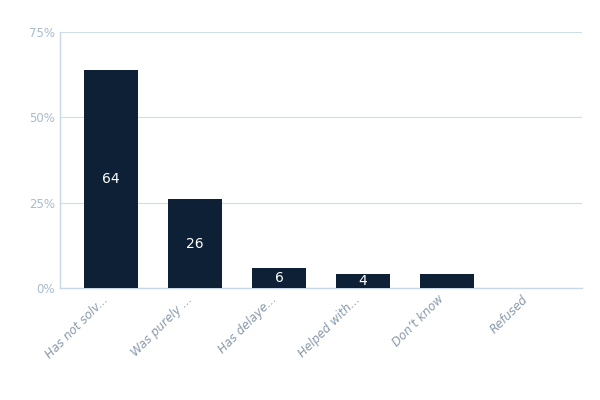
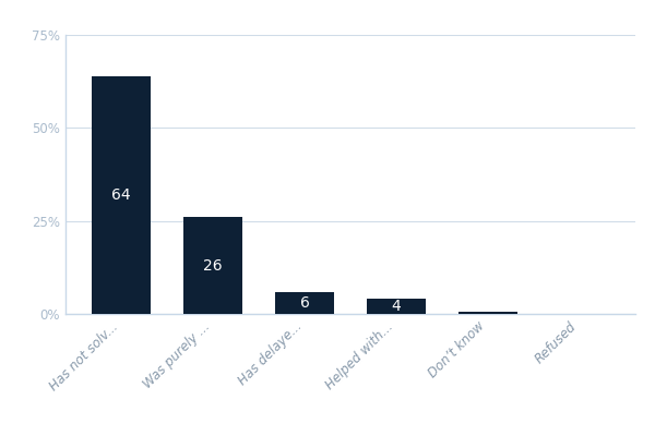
Don’t know: 4.0% -> 0.5%
